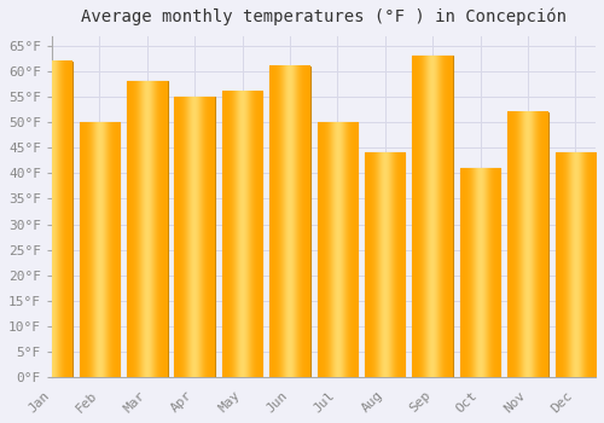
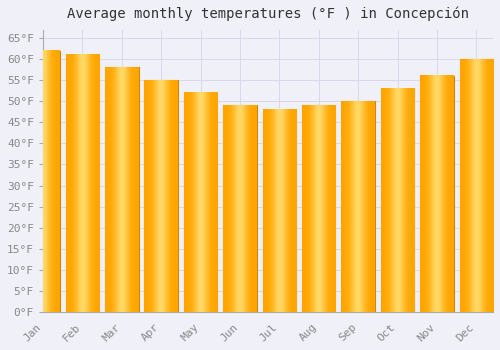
Feb: 50°F -> 61°F
May: 56°F -> 52°F
Jun: 61°F -> 49°F
Jul: 50°F -> 48°F
Aug: 44°F -> 49°F
Sep: 63°F -> 50°F
Oct: 41°F -> 53°F
Nov: 52°F -> 56°F
Dec: 44°F -> 60°F
